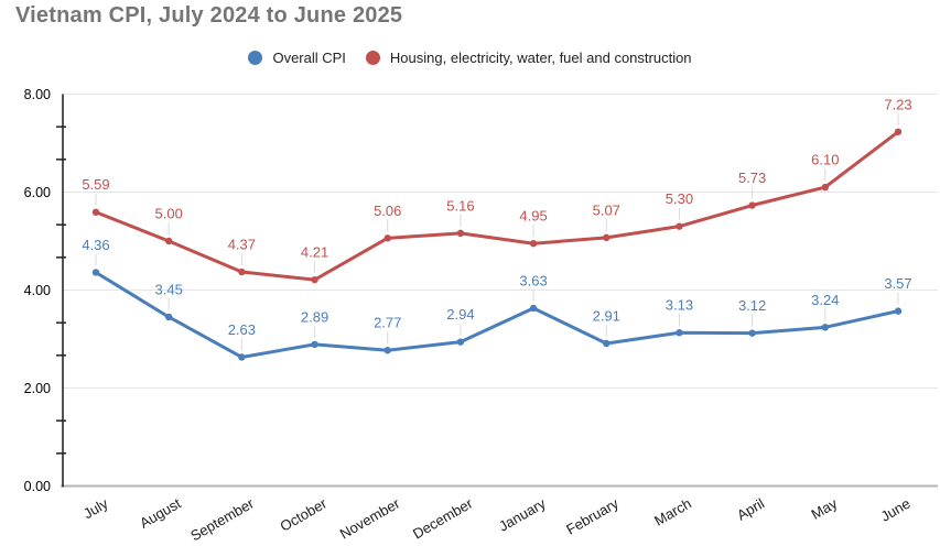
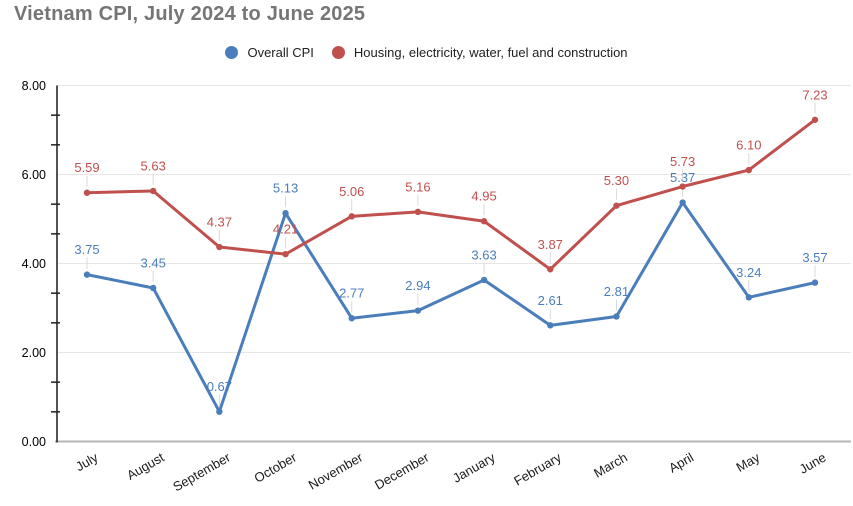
Overall CPI/July: 4.36 -> 3.75
Housing, electricity, water, fuel and construction/August: 5.00 -> 5.63
Overall CPI/September: 2.63 -> 0.67
Overall CPI/October: 2.89 -> 5.13
Overall CPI/February: 2.91 -> 2.61
Housing, electricity, water, fuel and construction/February: 5.07 -> 3.87
Overall CPI/March: 3.13 -> 2.81
Overall CPI/April: 3.12 -> 5.37
